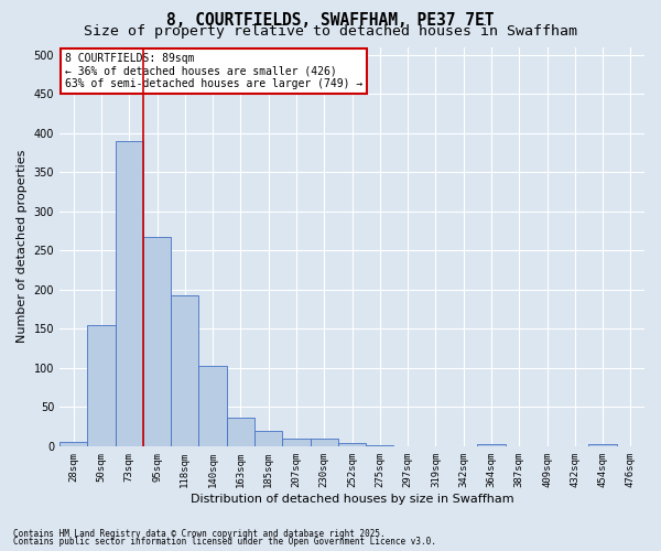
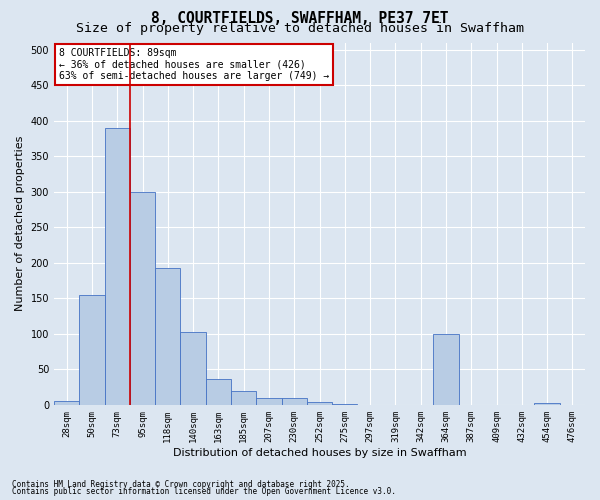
95sqm: 267 -> 300
364sqm: 3 -> 100
